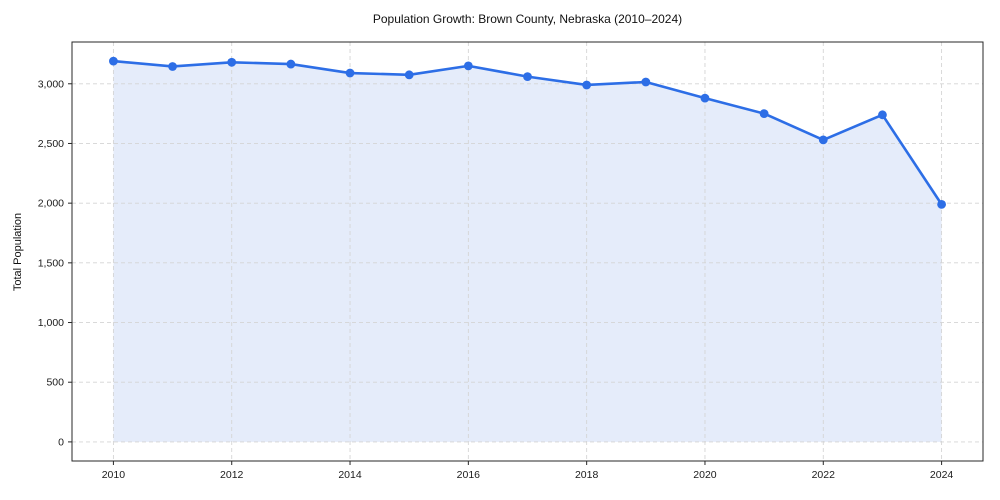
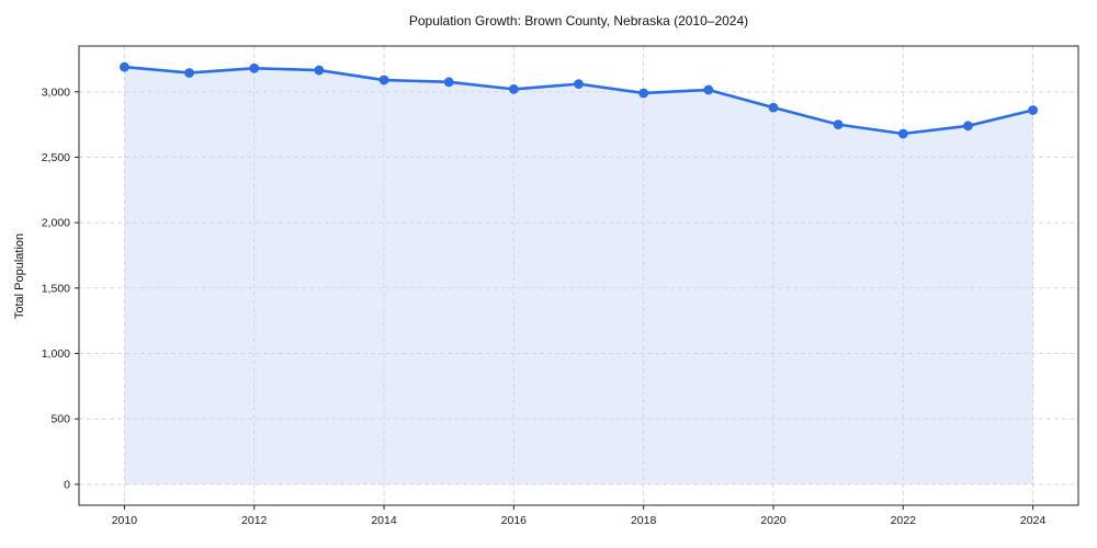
2016: 3150 -> 3020
2022: 2530 -> 2680
2024: 1990 -> 2860
